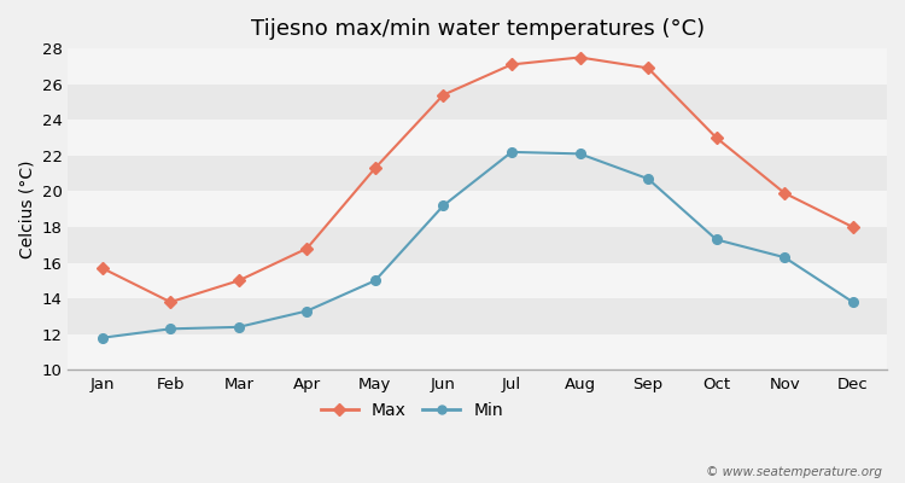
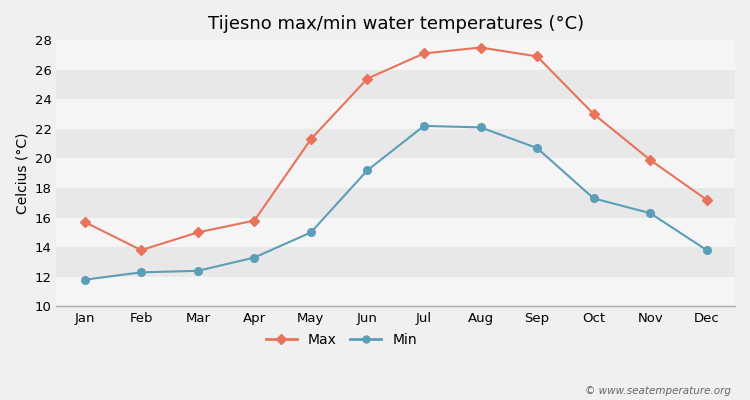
Max/Apr: 16.8 -> 15.8
Max/Dec: 18.0 -> 17.2
